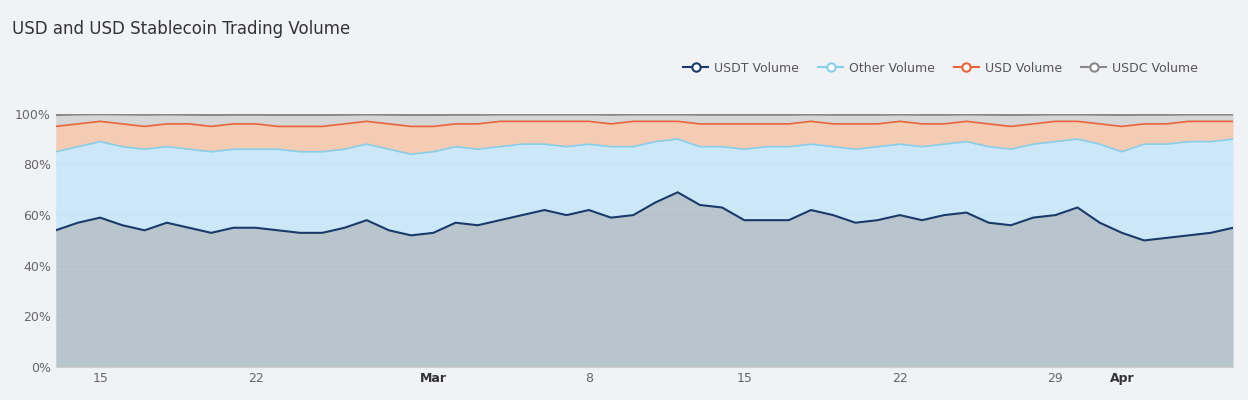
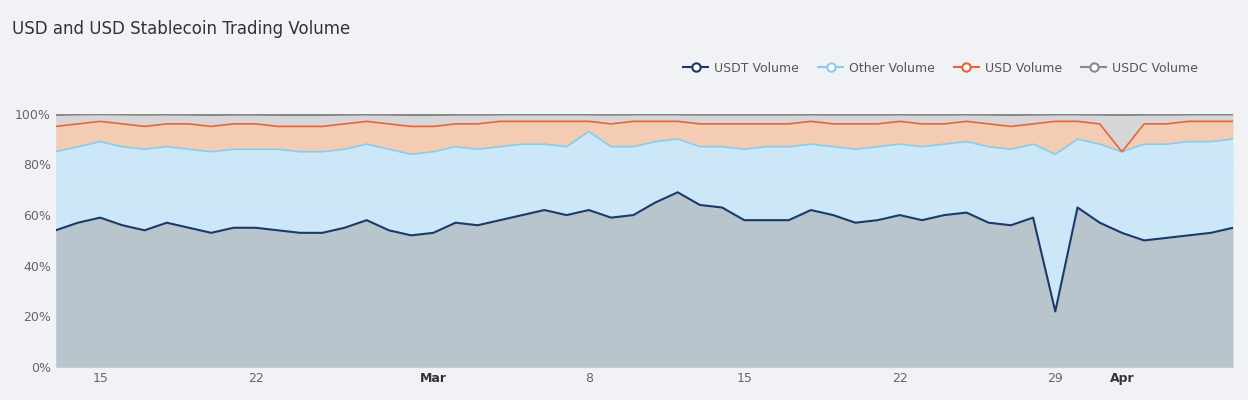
Other Volume/8: 88% -> 93%
USDT Volume/29: 60% -> 22%
Other Volume/29: 89% -> 84%
USD Volume/Apr: 95% -> 85%
